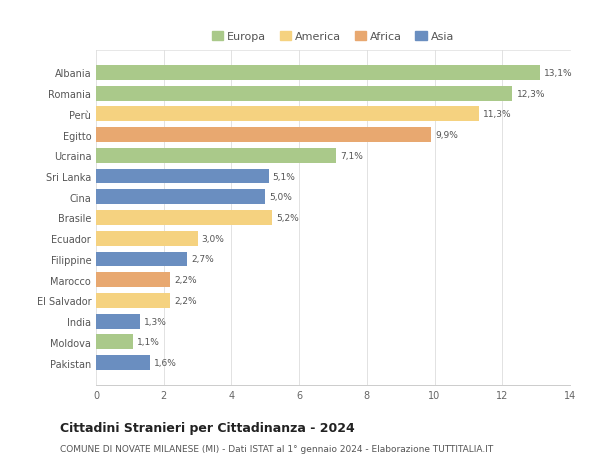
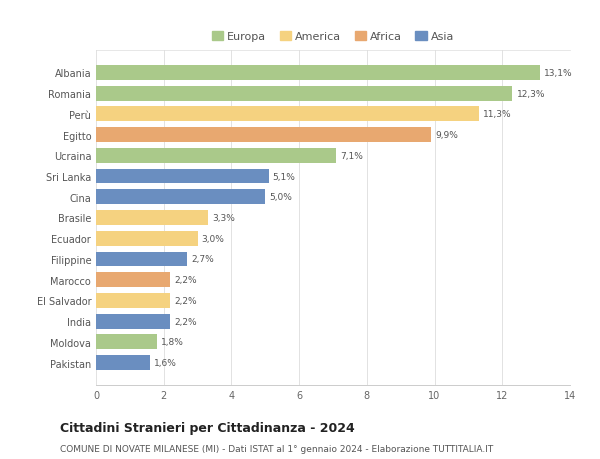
Brasile: 5,2% -> 3,3%
India: 1,3% -> 2,2%
Moldova: 1,1% -> 1,8%
